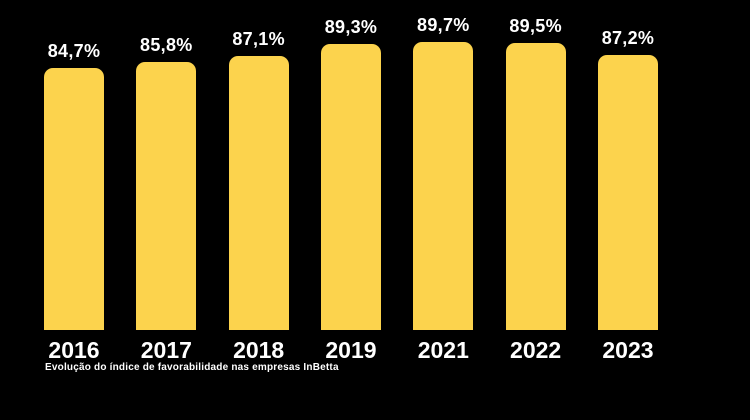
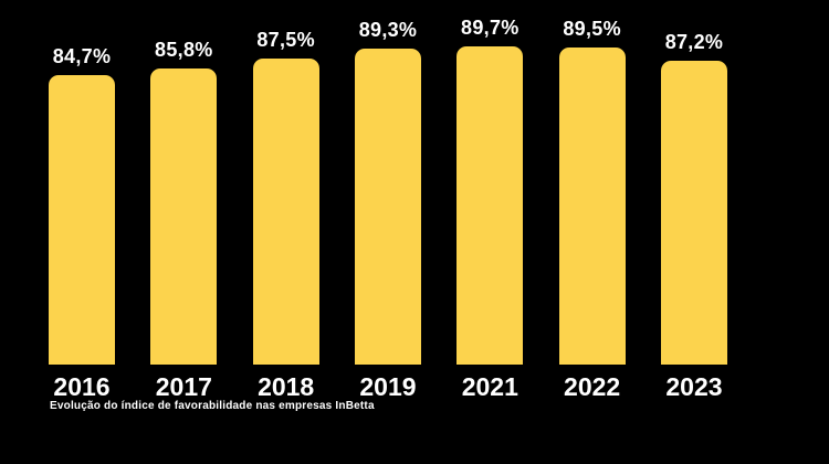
2018: 87,1% -> 87,5%
